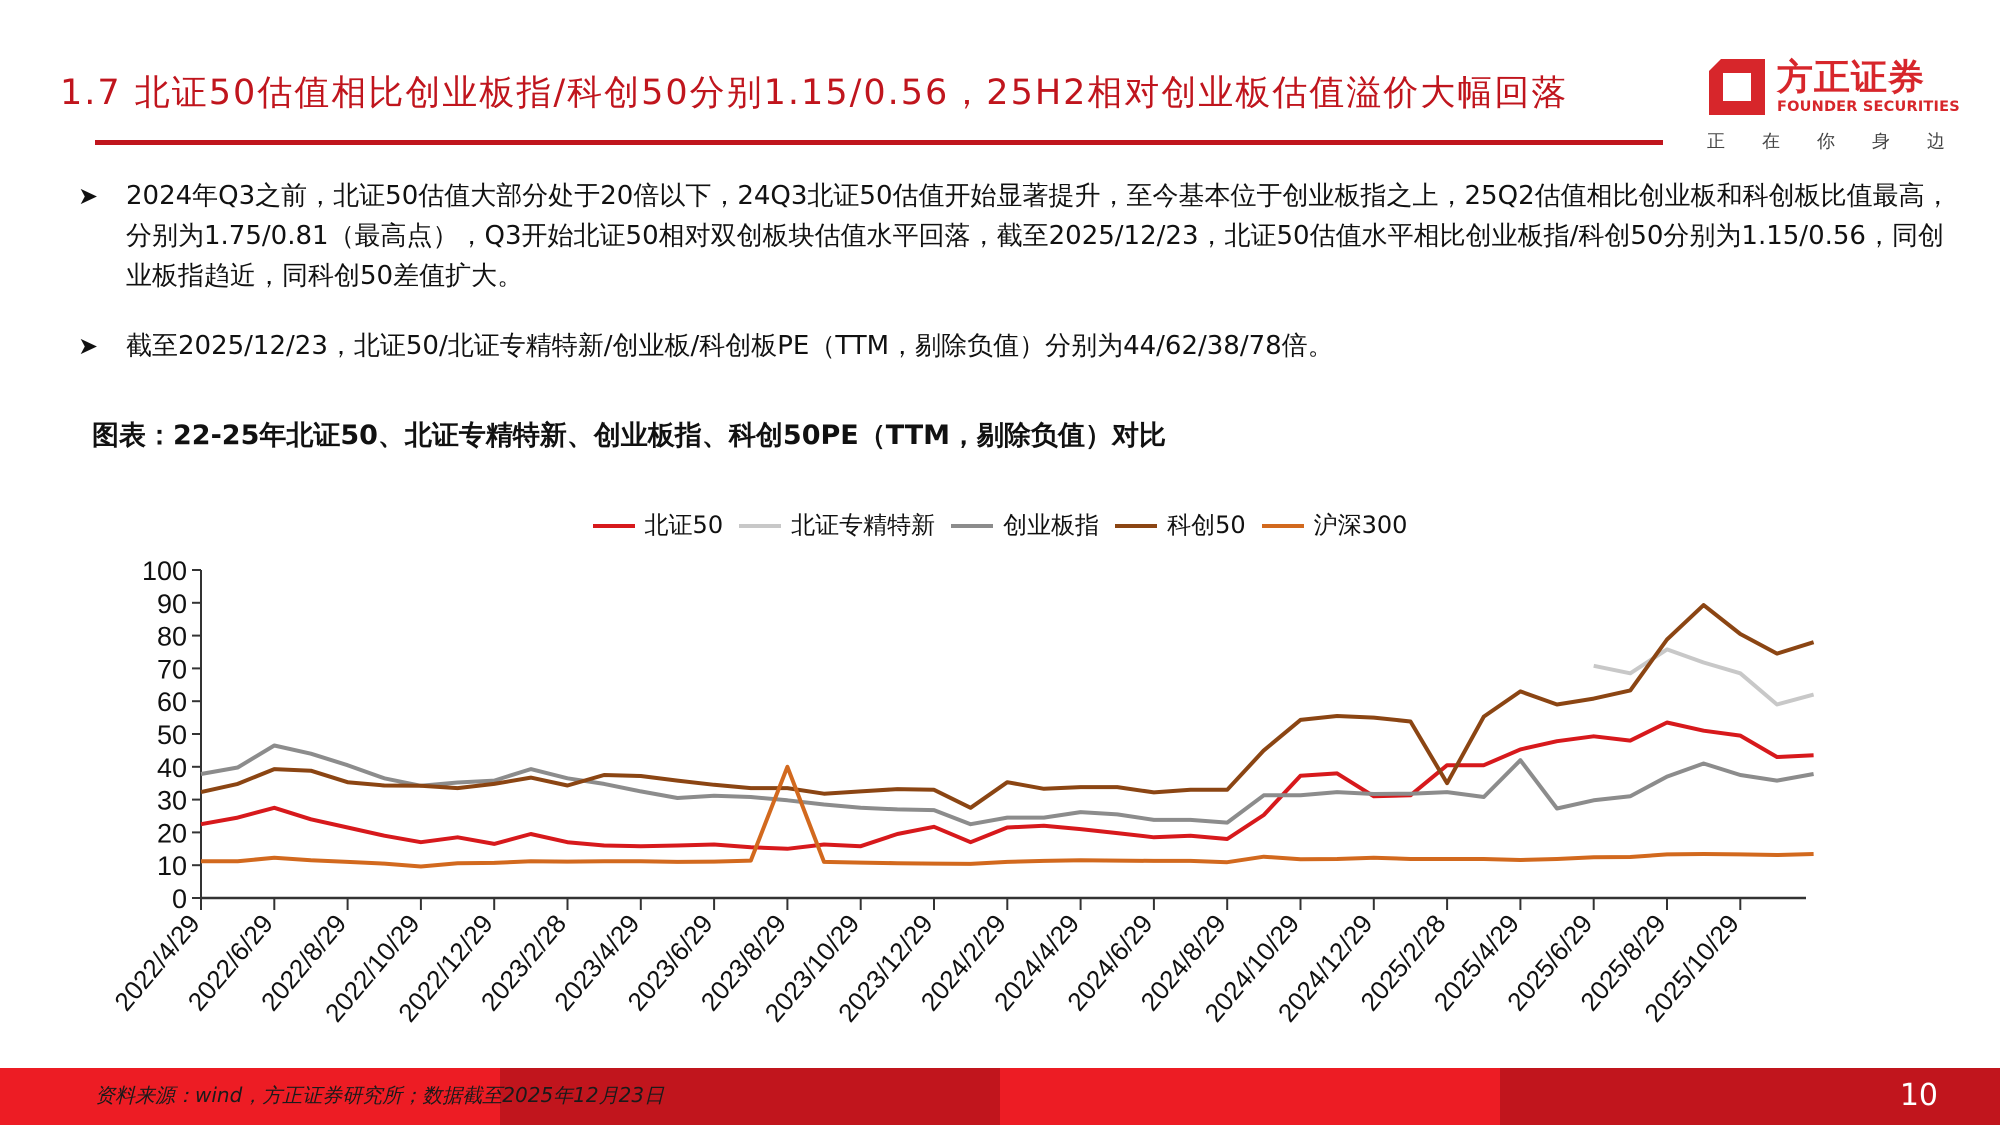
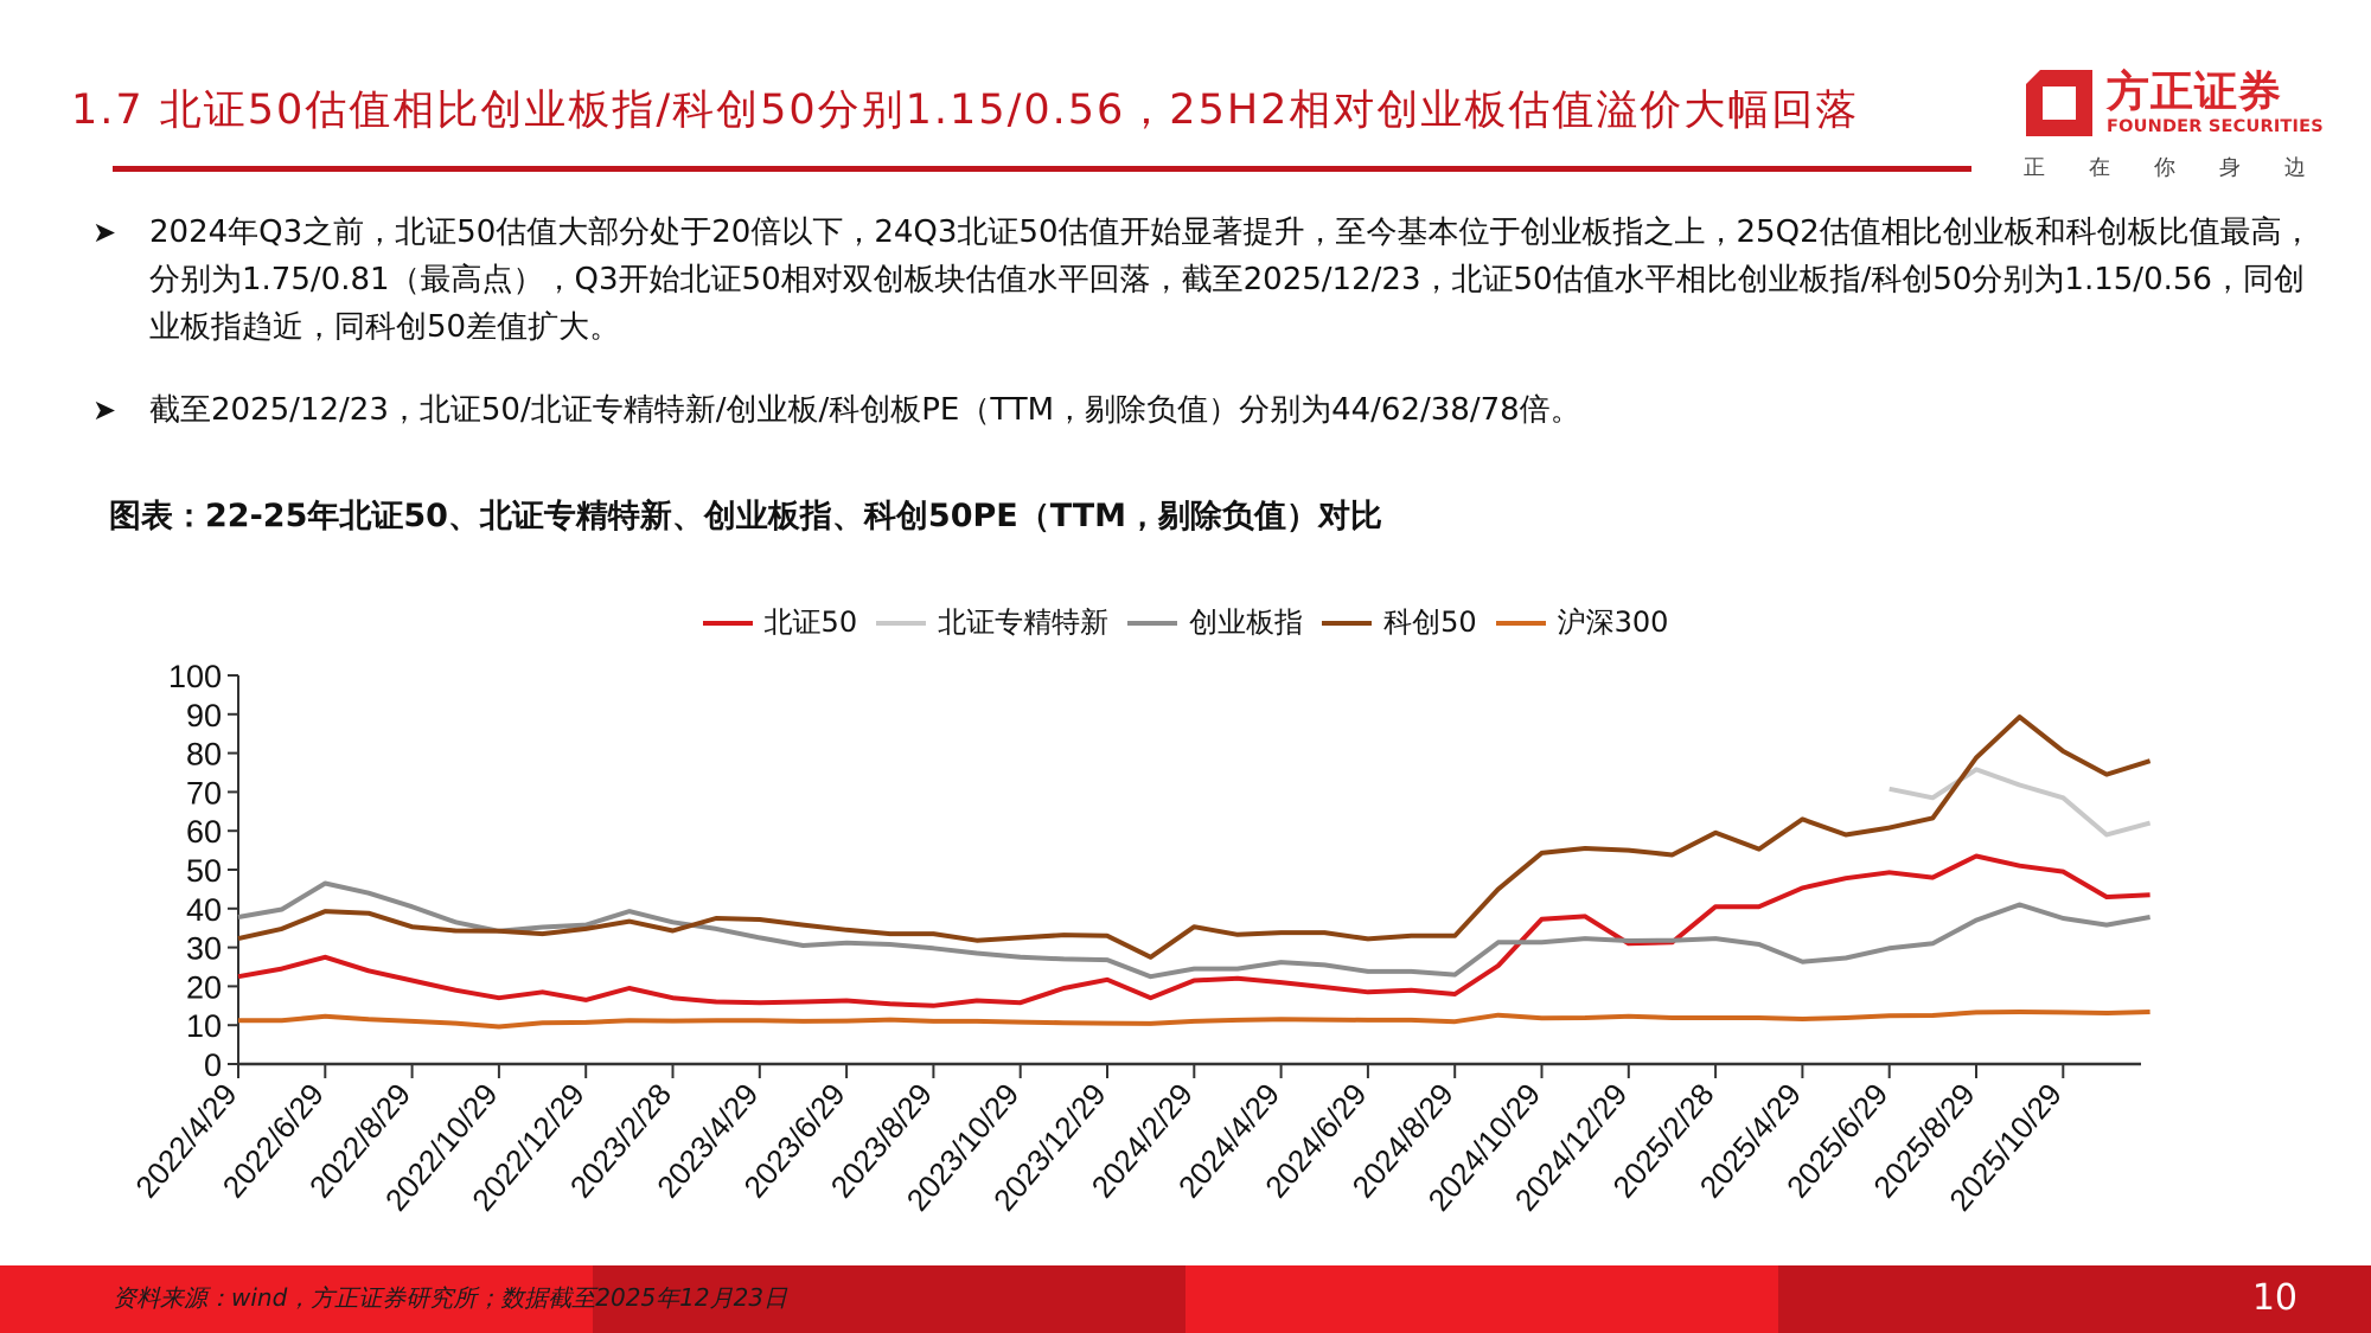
沪深300/2023/8/29: 40 -> 11
科创50/2025/2/28: 35 -> 60
创业板指/2025/4/29: 42 -> 26
